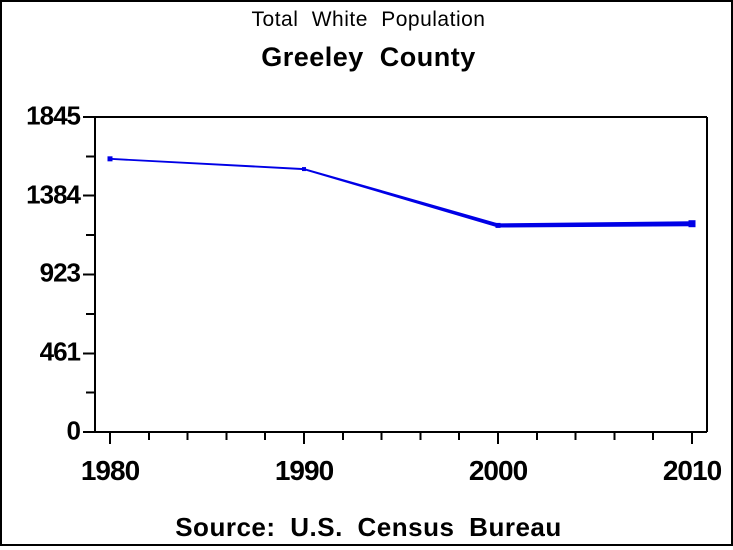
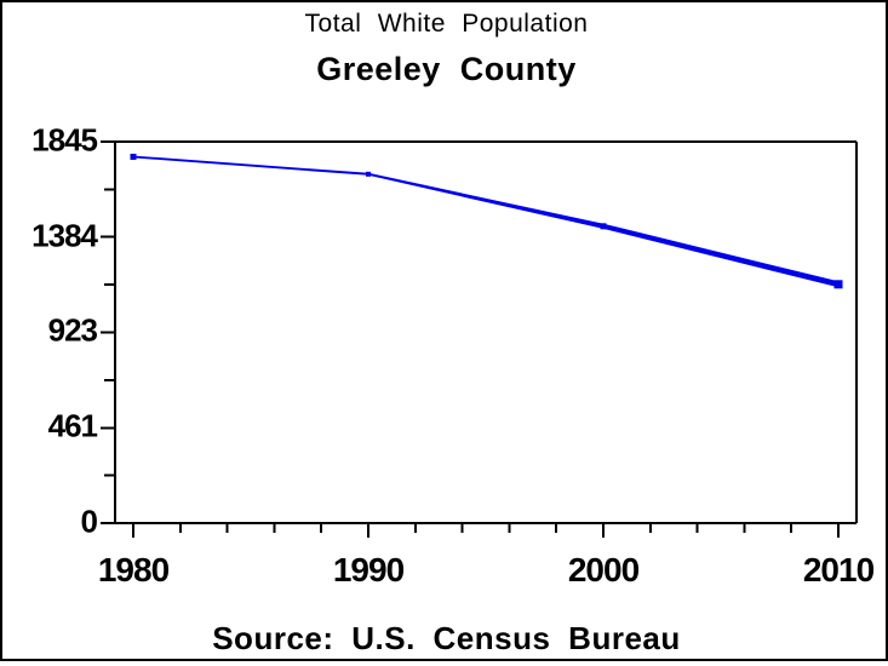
1980: 1600 -> 1770
1990: 1540 -> 1690
2000: 1210 -> 1440
2010: 1220 -> 1160
